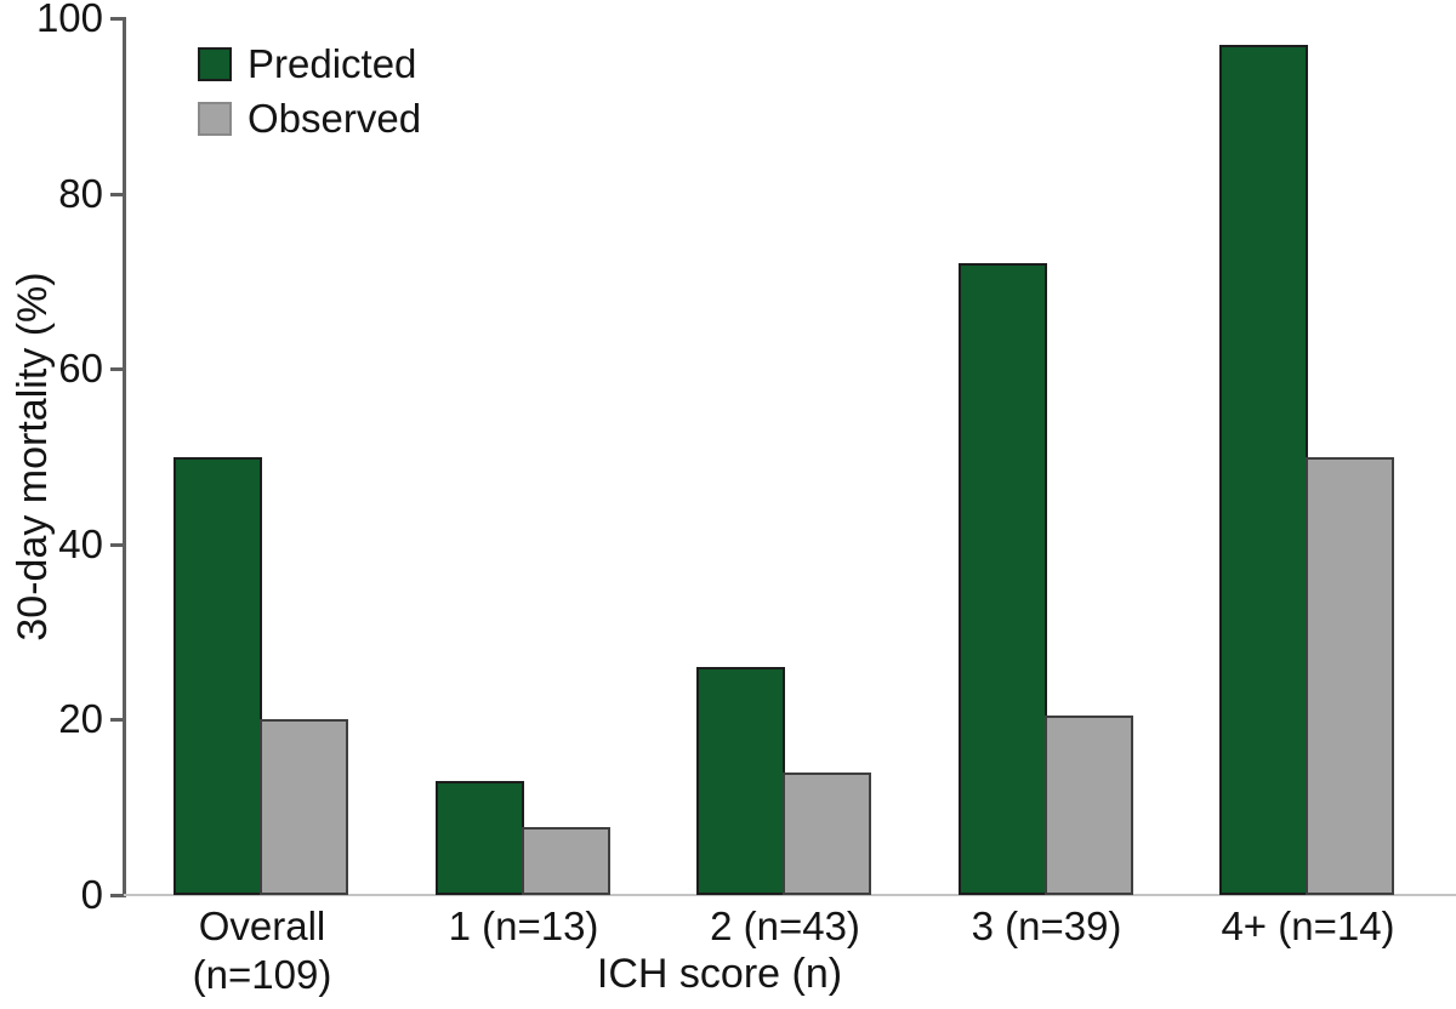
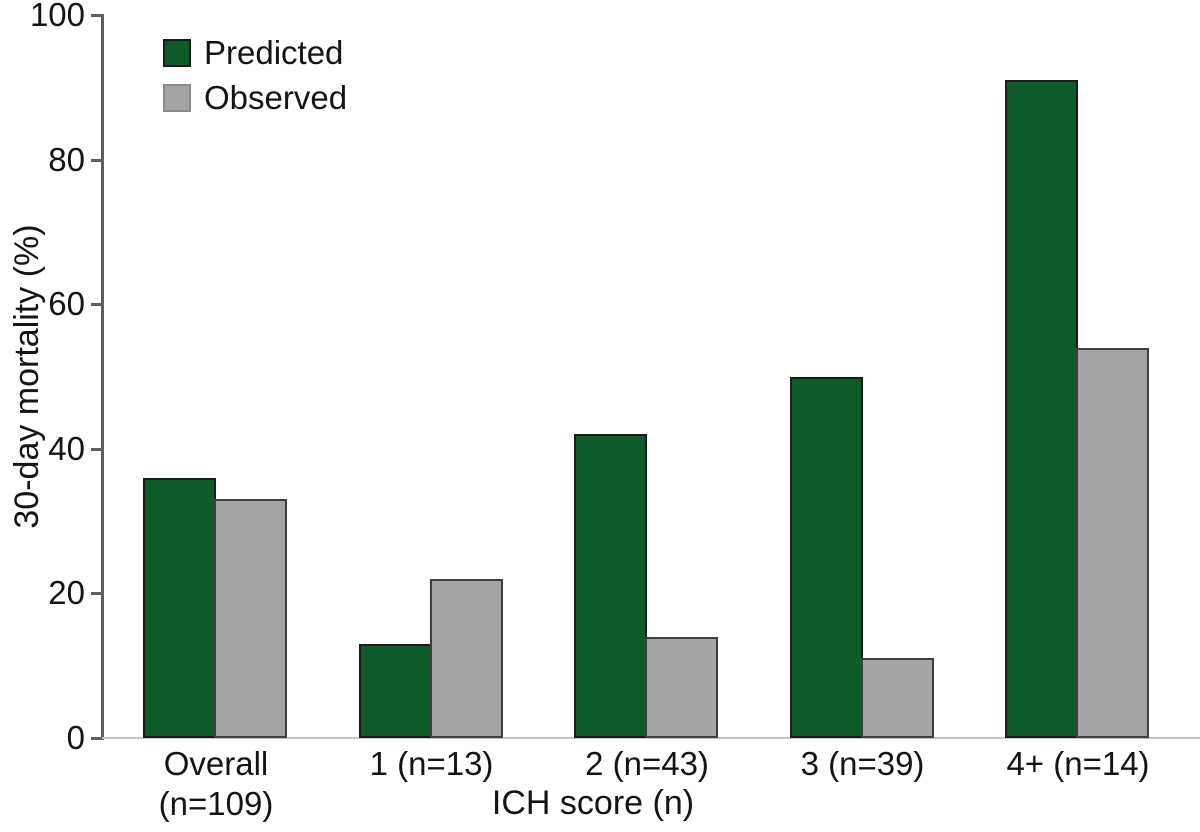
Predicted/Overall (n=109): 50 -> 36
Observed/Overall (n=109): 20 -> 33
Observed/1 (n=13): 8 -> 22
Predicted/2 (n=43): 26 -> 42
Predicted/3 (n=39): 72 -> 50
Observed/3 (n=39): 20 -> 11
Predicted/4+ (n=14): 97 -> 91
Observed/4+ (n=14): 50 -> 54
